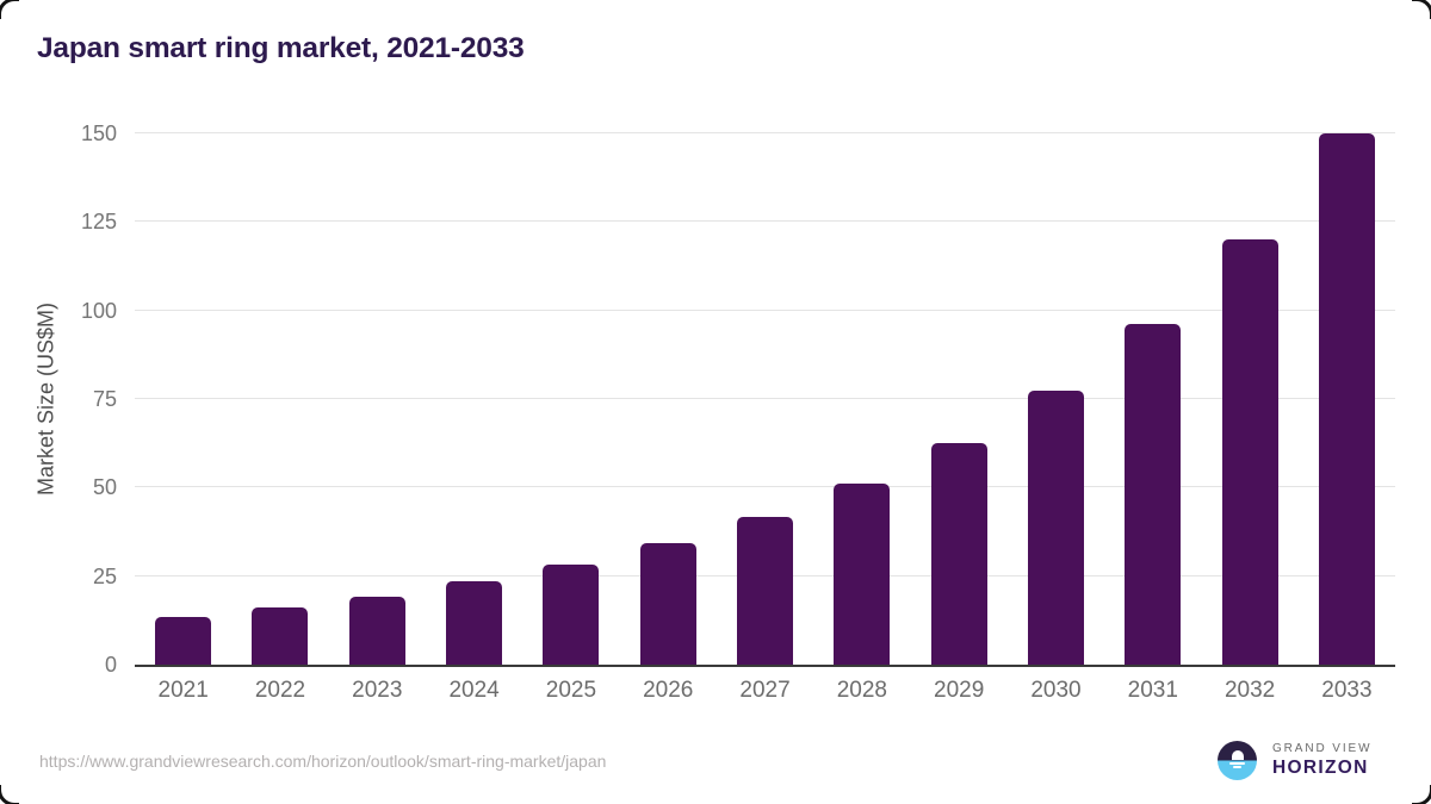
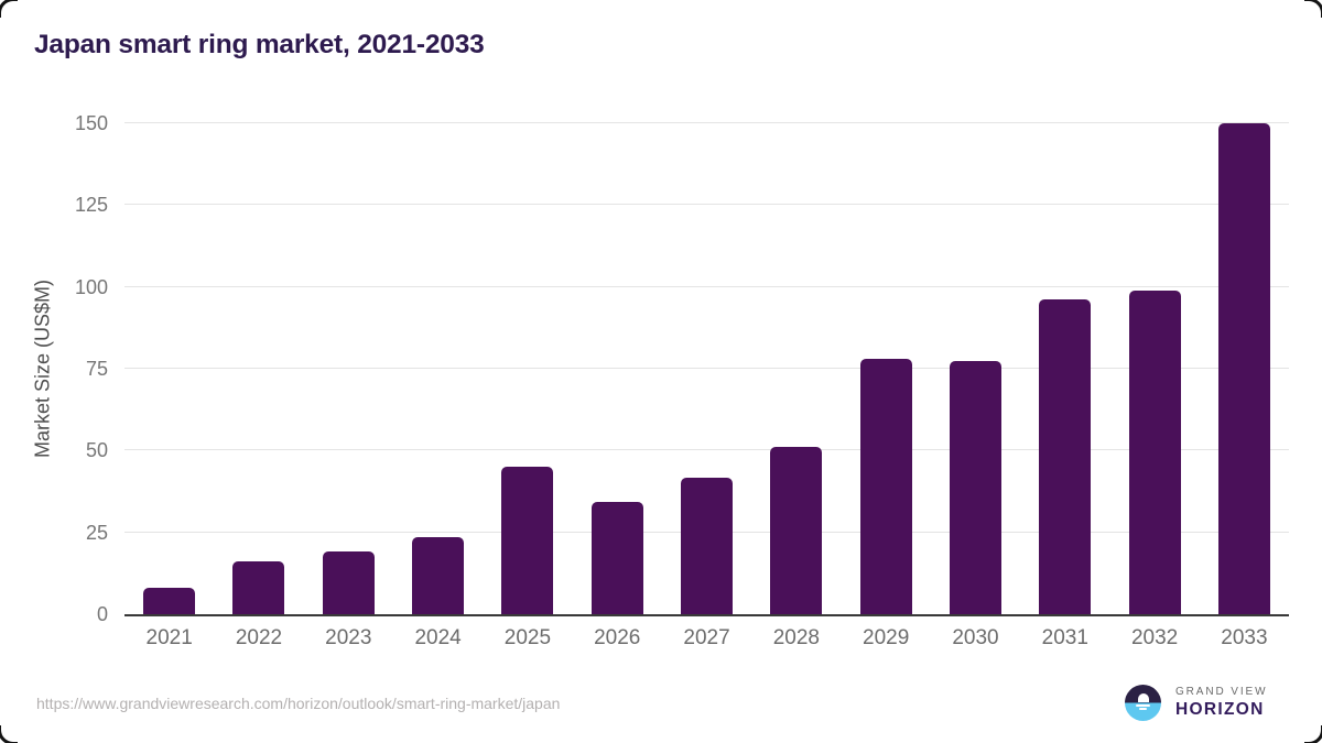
2021: 13 -> 8
2025: 28 -> 45
2029: 63 -> 78
2032: 120 -> 99
